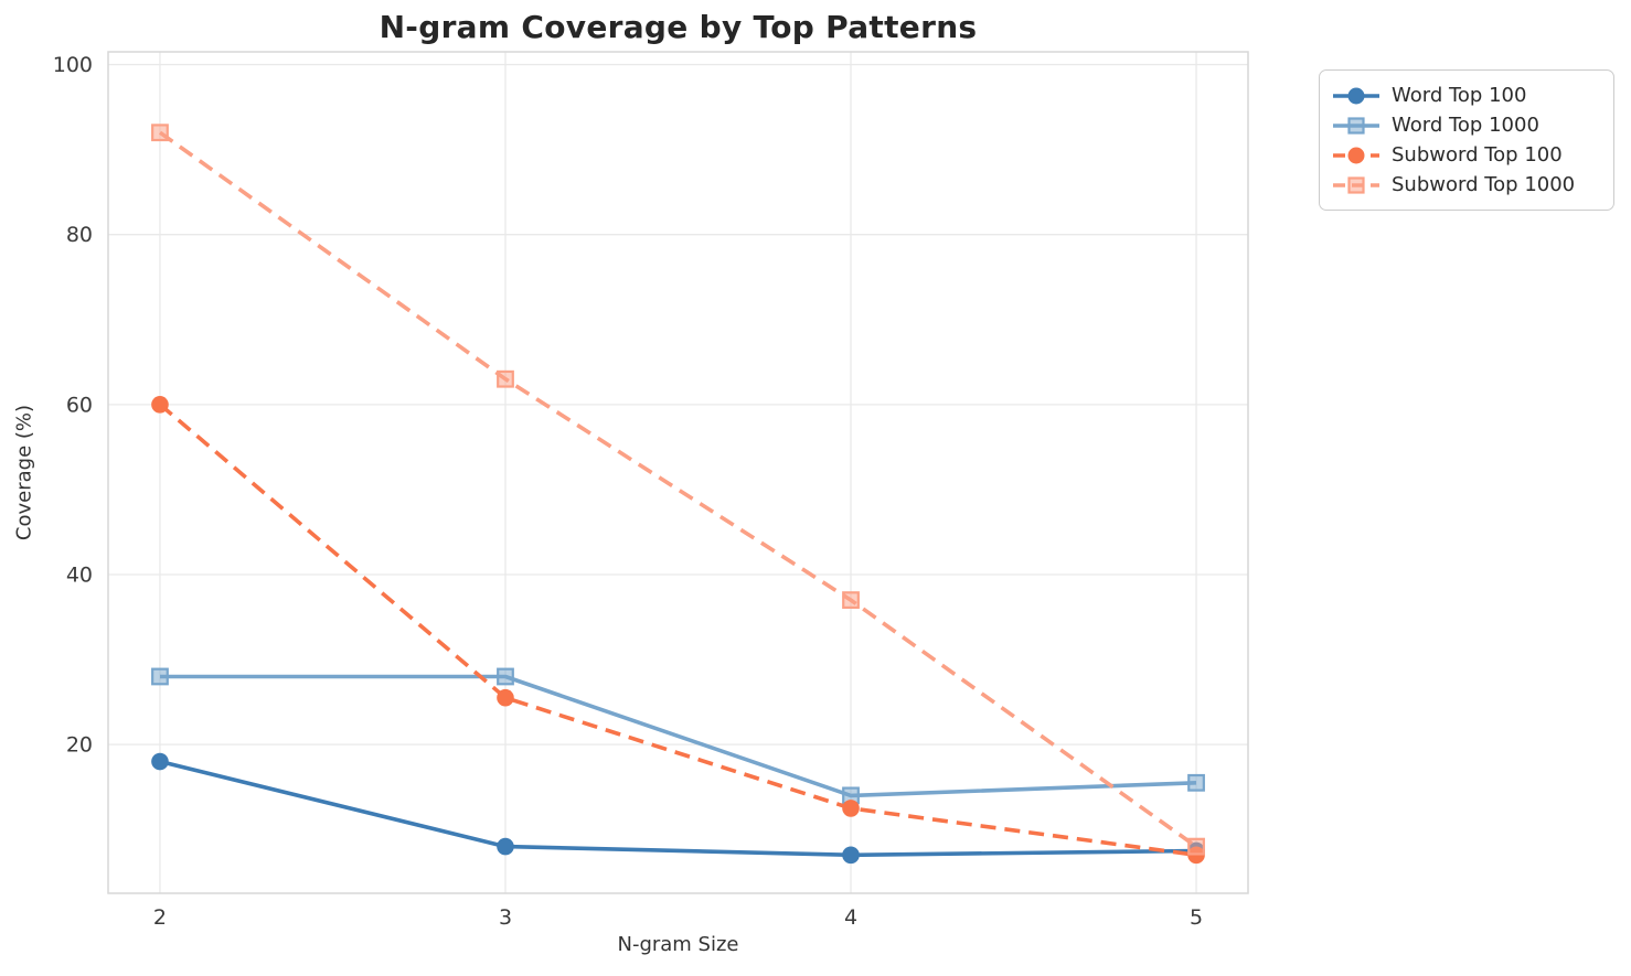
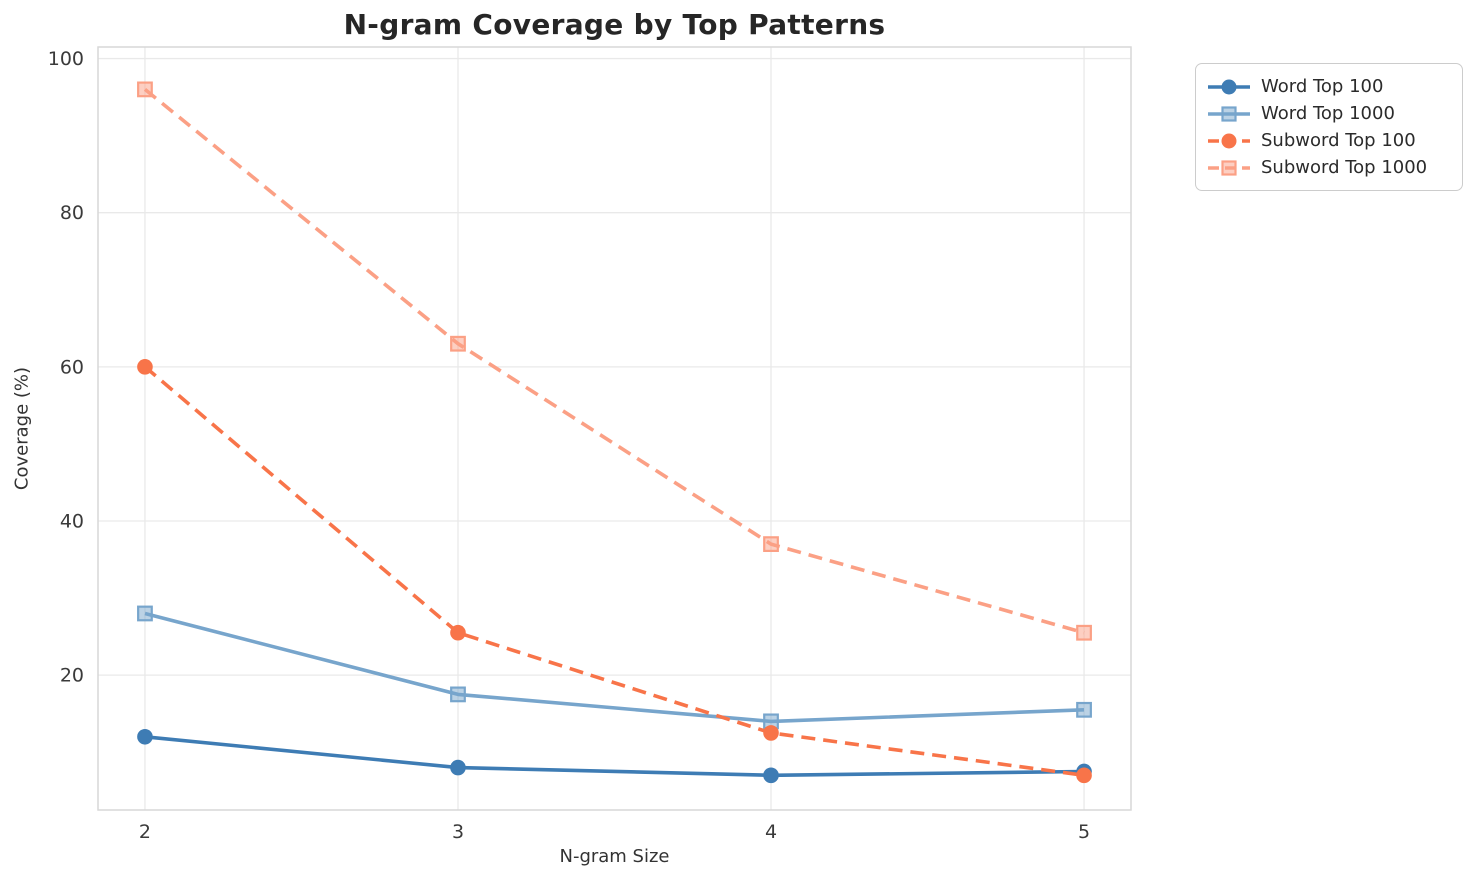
Word Top 100/2: 18 -> 12
Subword Top 1000/2: 92 -> 96
Word Top 1000/3: 28 -> 18
Subword Top 1000/5: 8 -> 26
